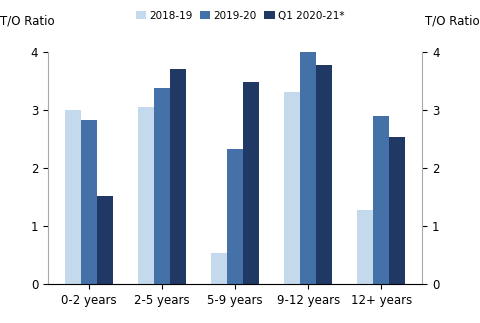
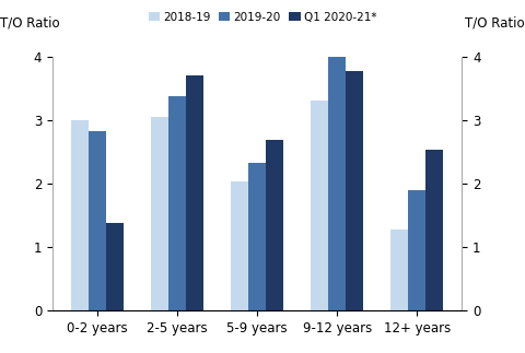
Q1 2020-21*/0-2 years: 1.52 -> 1.38
2018-19/5-9 years: 0.54 -> 2.03
Q1 2020-21*/5-9 years: 3.48 -> 2.68
2019-20/12+ years: 2.90 -> 1.90
